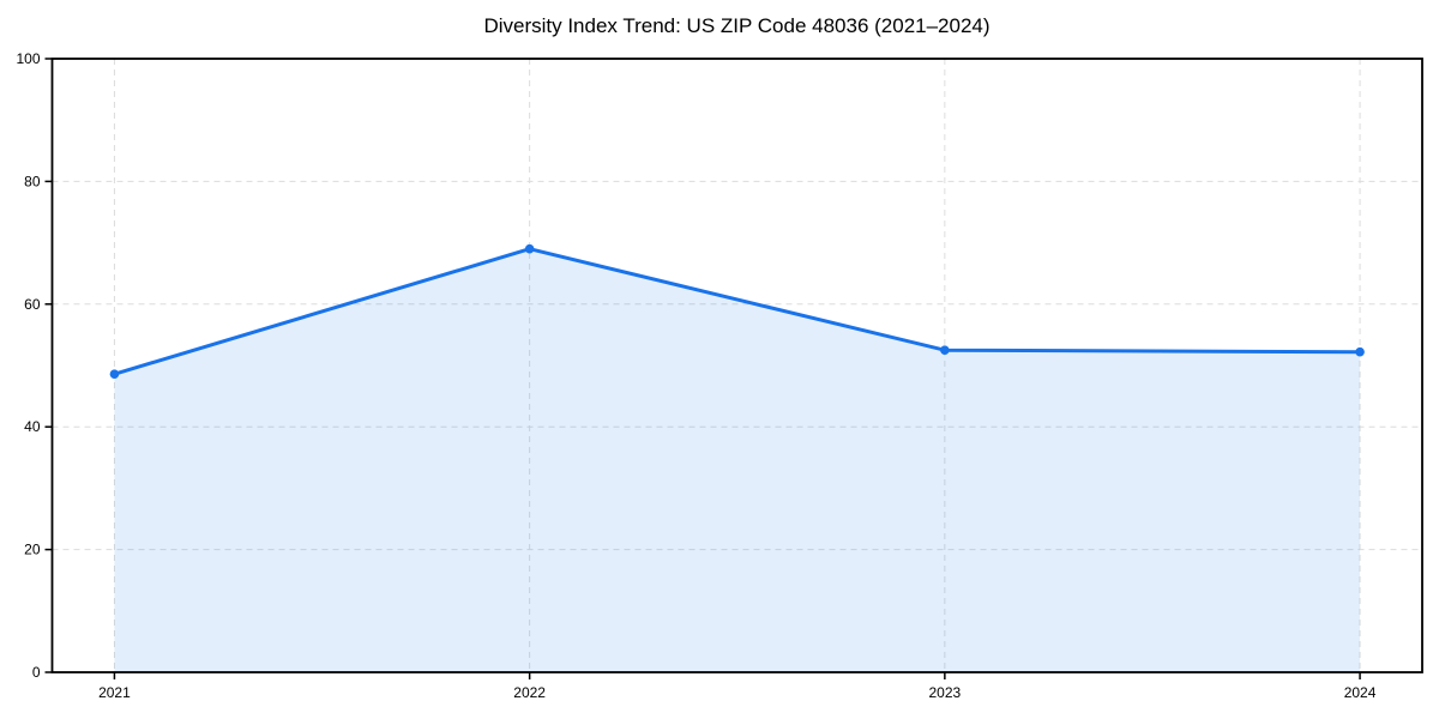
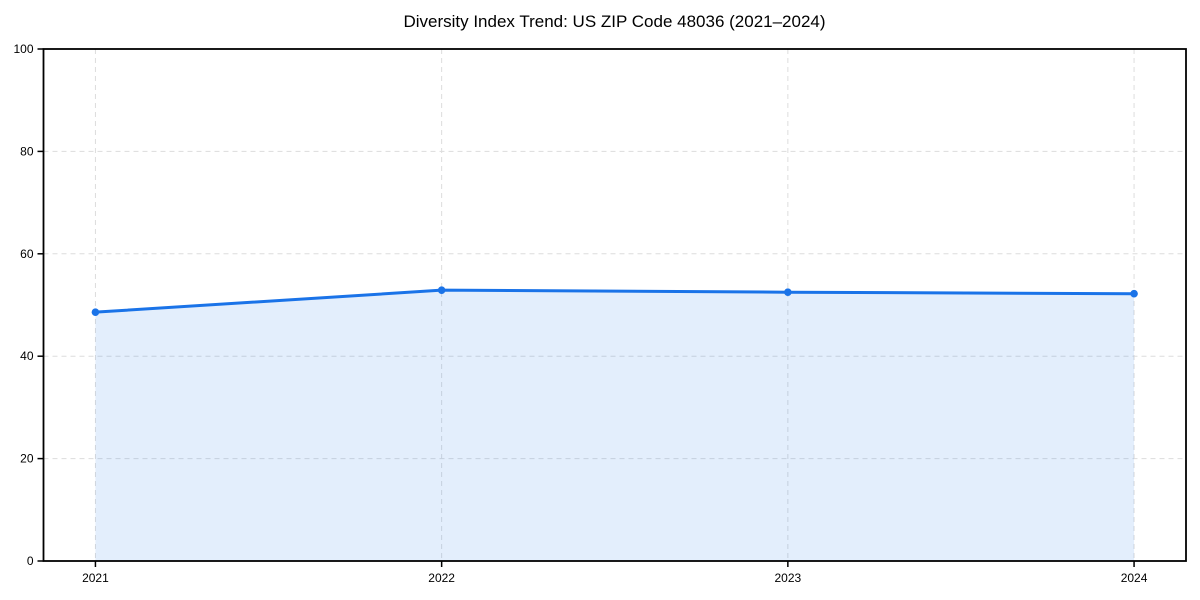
2022: 69 -> 53
